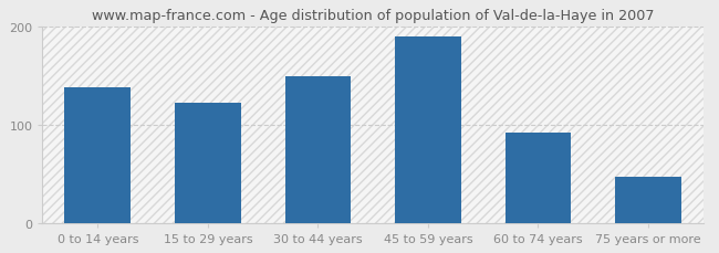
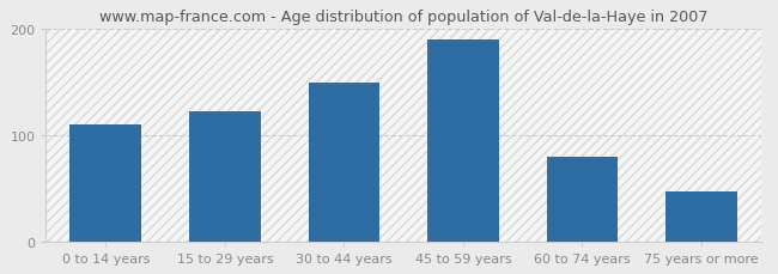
0 to 14 years: 138 -> 110
60 to 74 years: 92 -> 80
